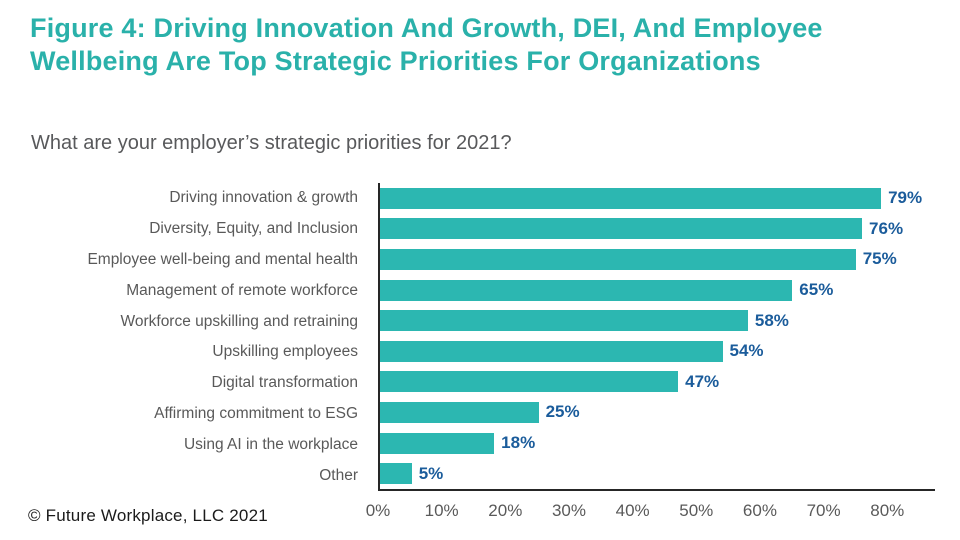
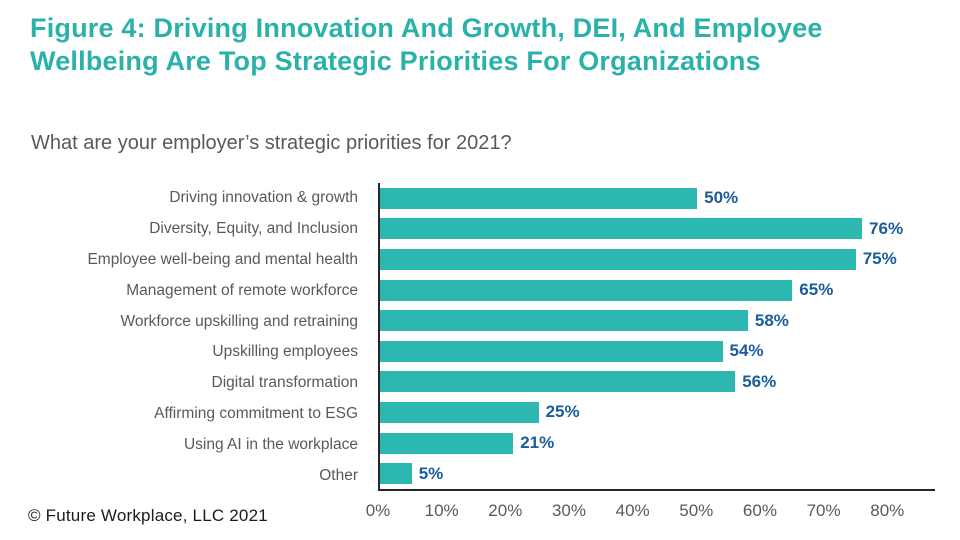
Driving innovation & growth: 79% -> 50%
Digital transformation: 47% -> 56%
Using AI in the workplace: 18% -> 21%
